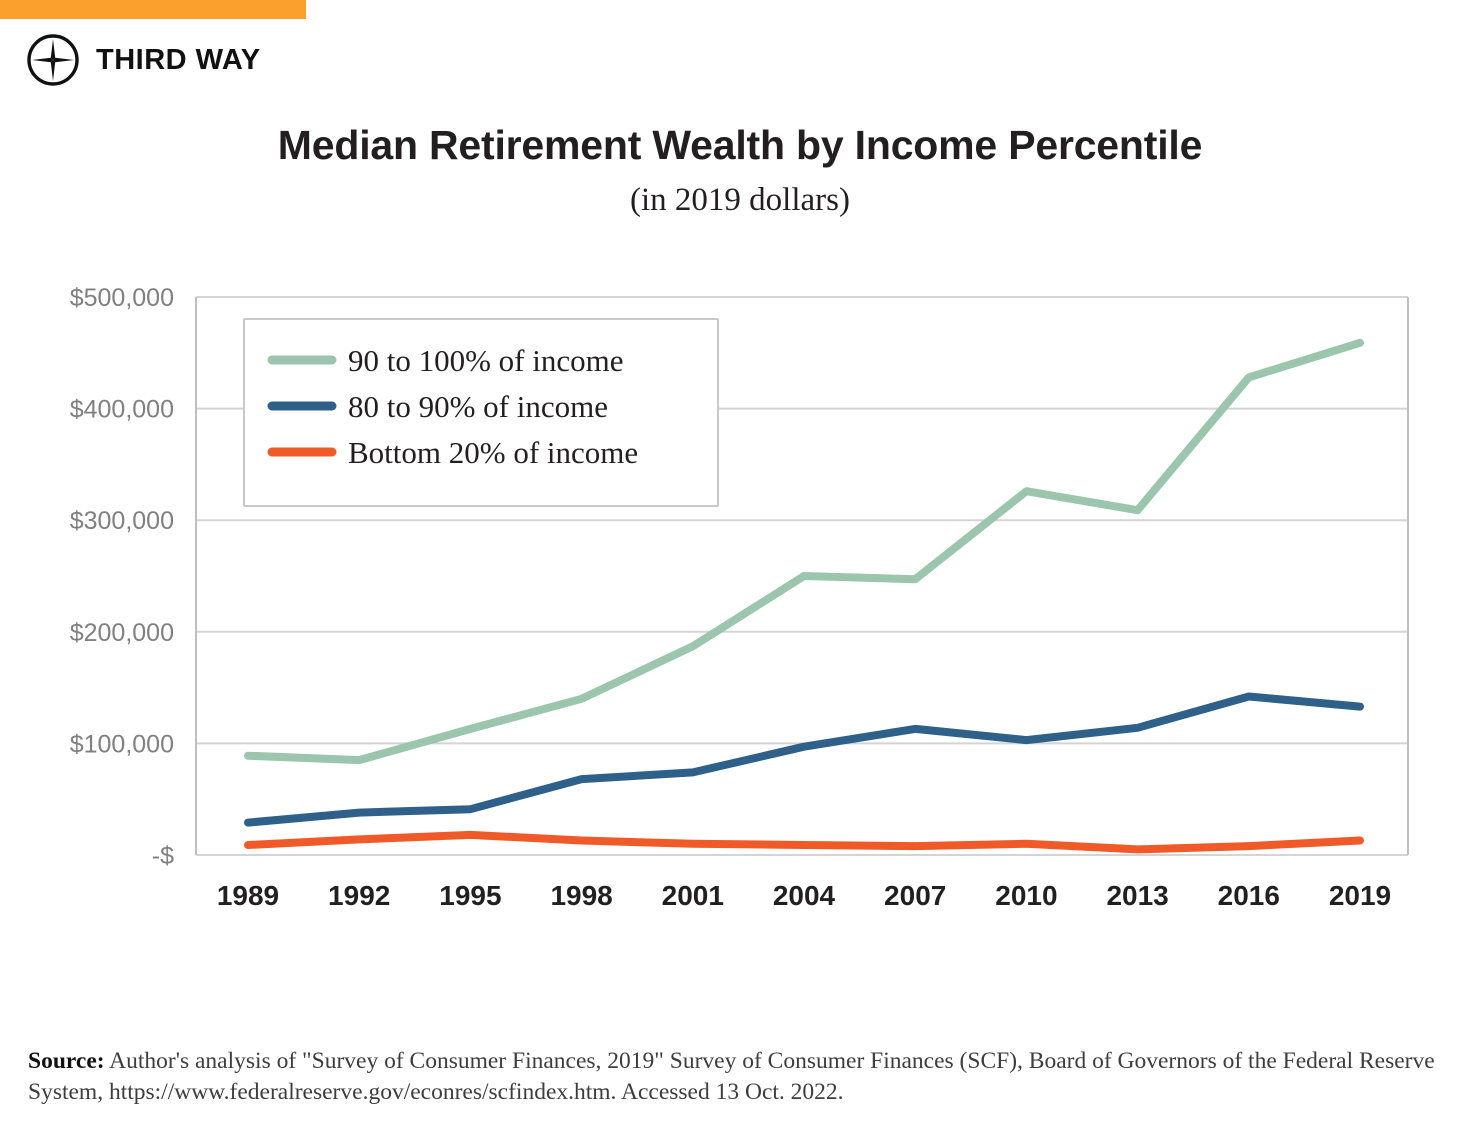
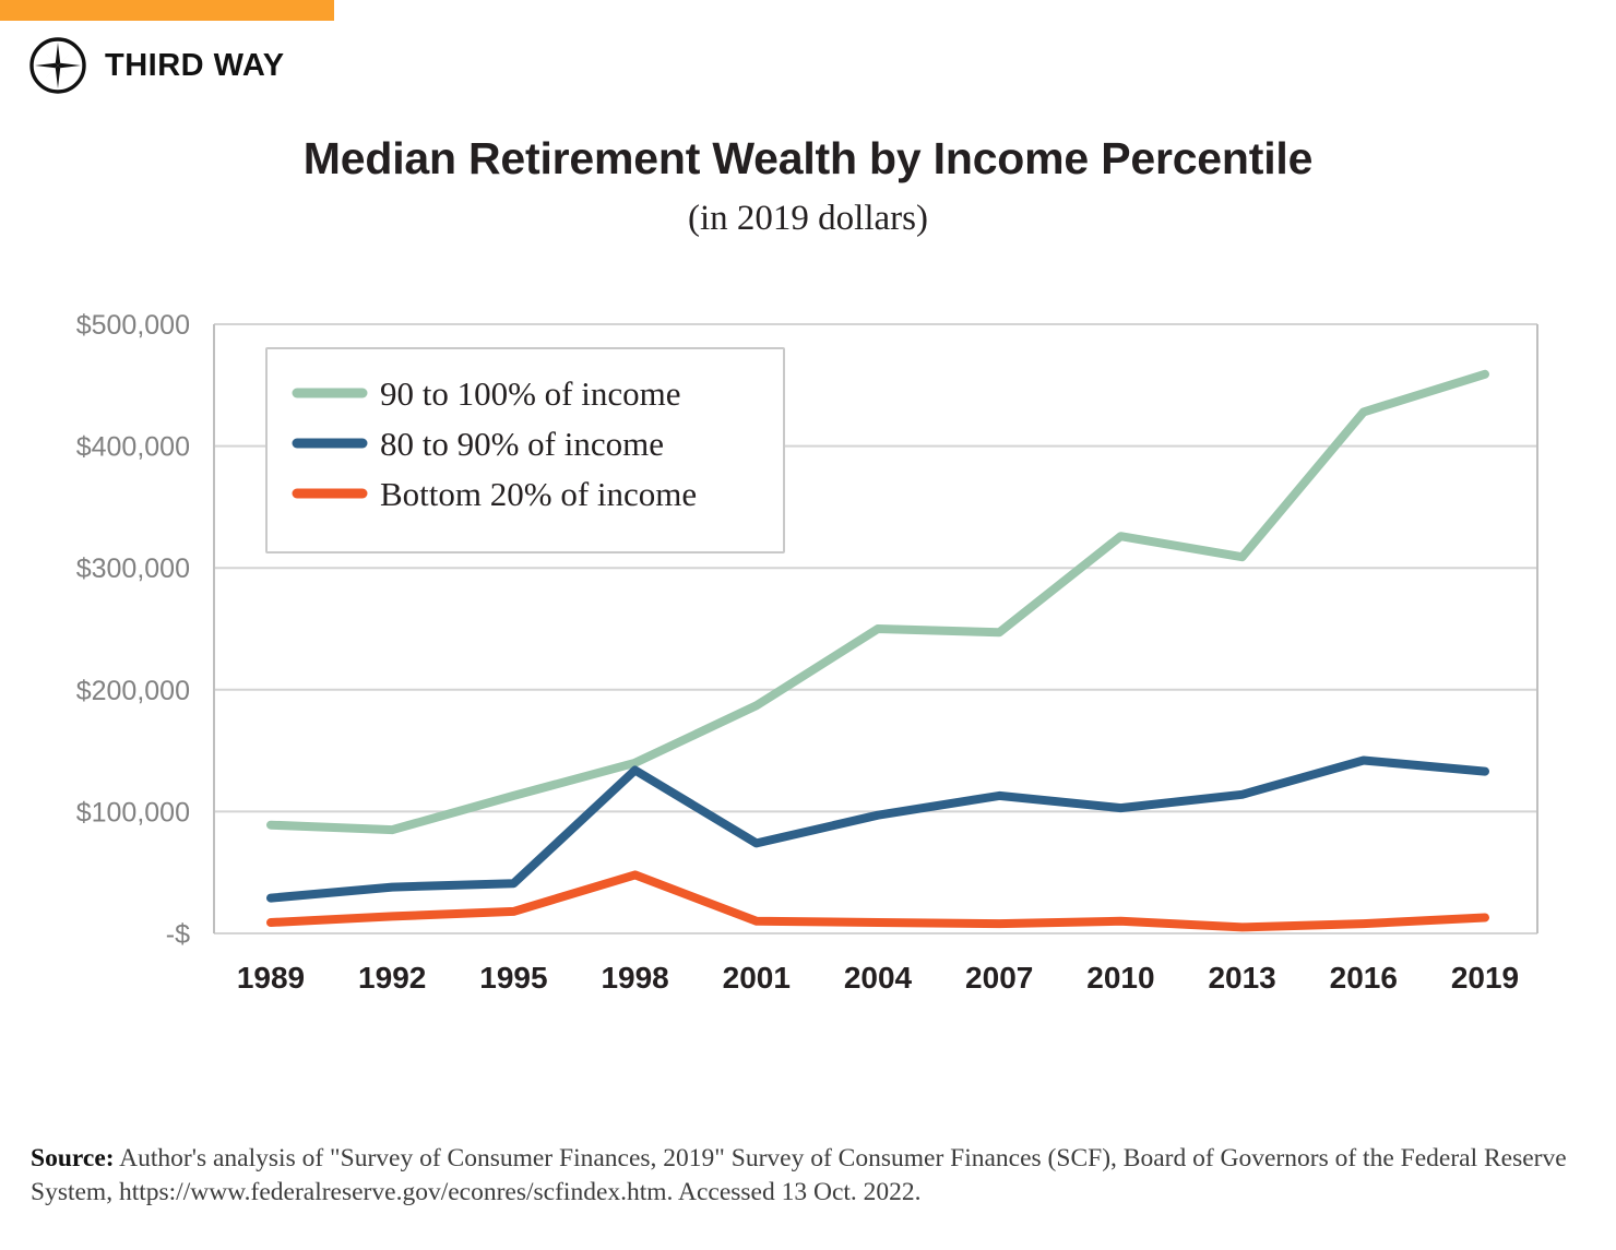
80 to 90% of income/1998: $68000 -> $134000
Bottom 20% of income/1998: $13000 -> $48000
